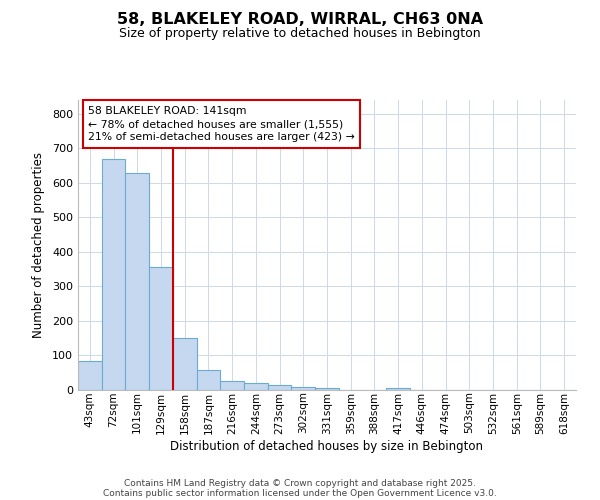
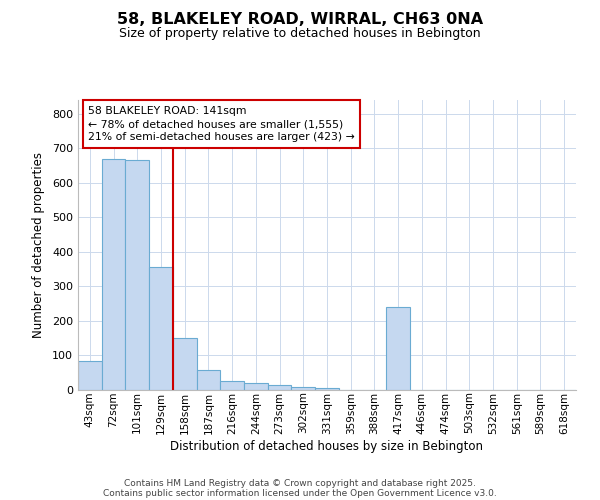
101sqm: 630 -> 665
417sqm: 5 -> 240
